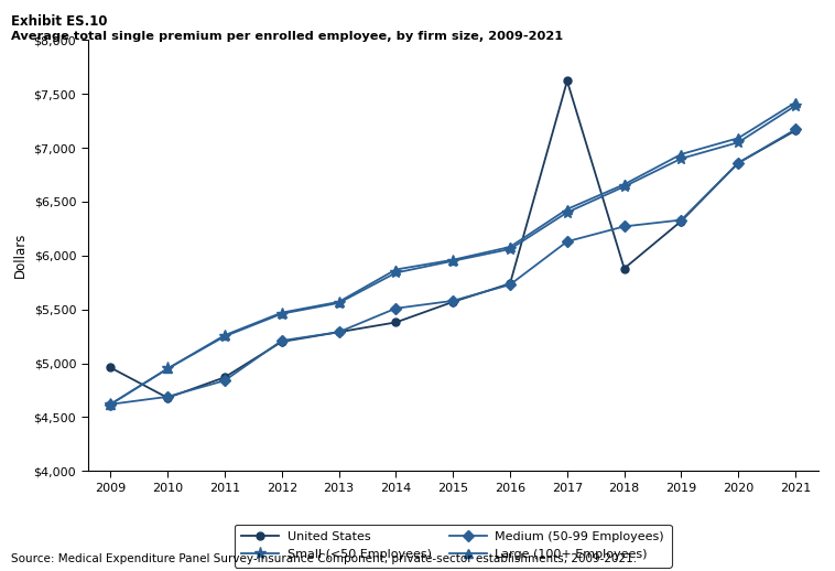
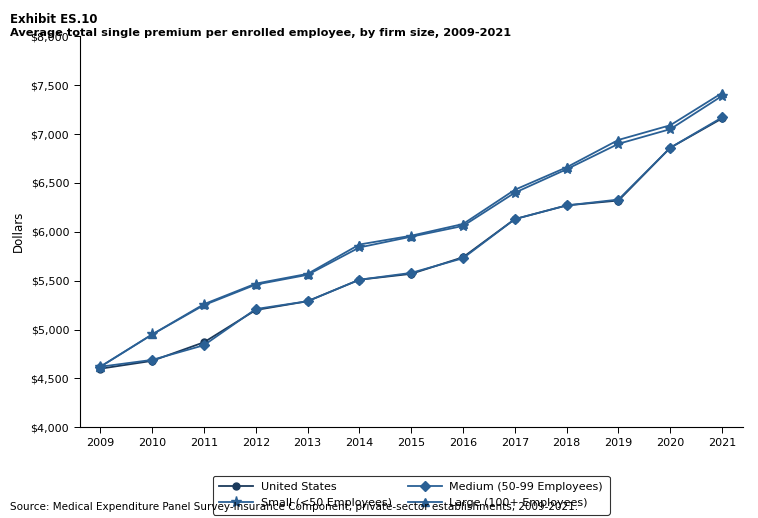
United States/2009: $4,960 -> $4,600
United States/2014: $5,380 -> $5,510
United States/2017: $7,620 -> $6,130
United States/2018: $5,880 -> $6,270
